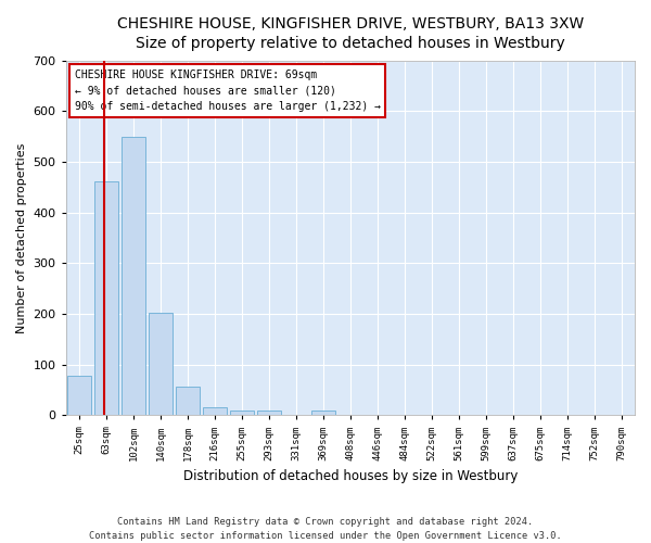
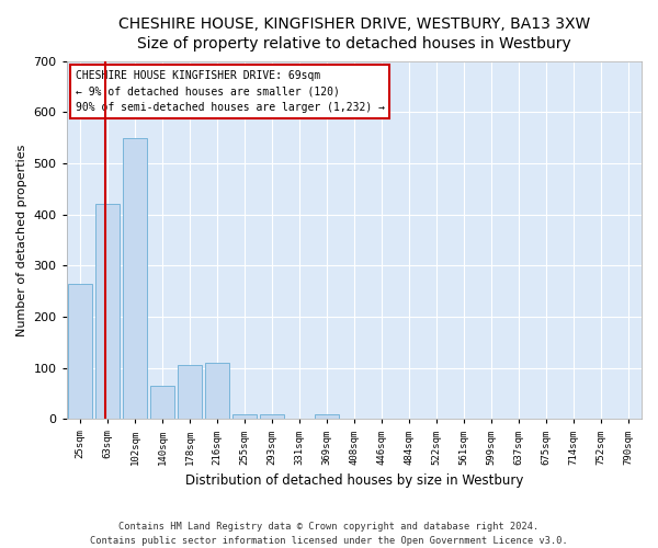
25sqm: 78 -> 265
63sqm: 462 -> 420
140sqm: 203 -> 65
178sqm: 57 -> 105
216sqm: 15 -> 110
